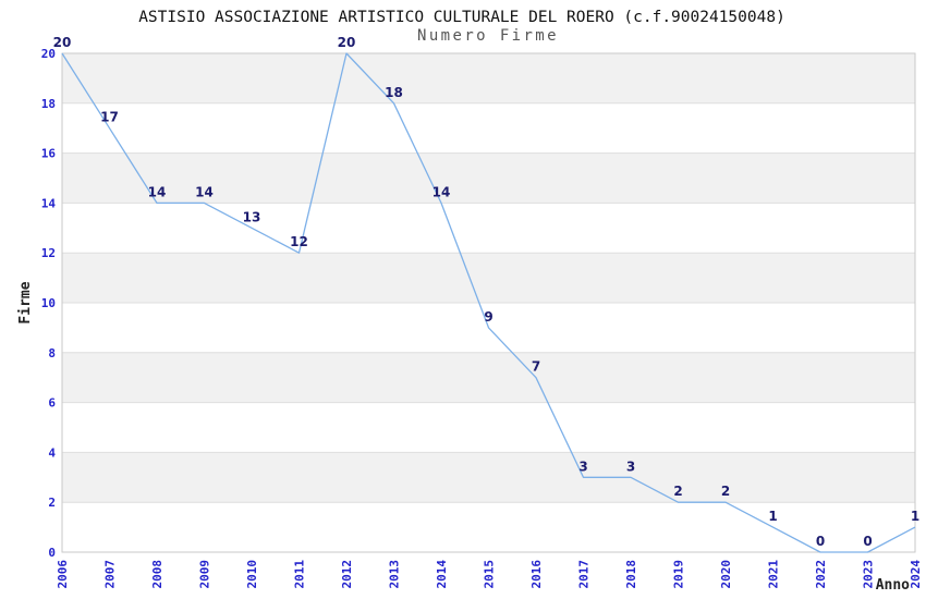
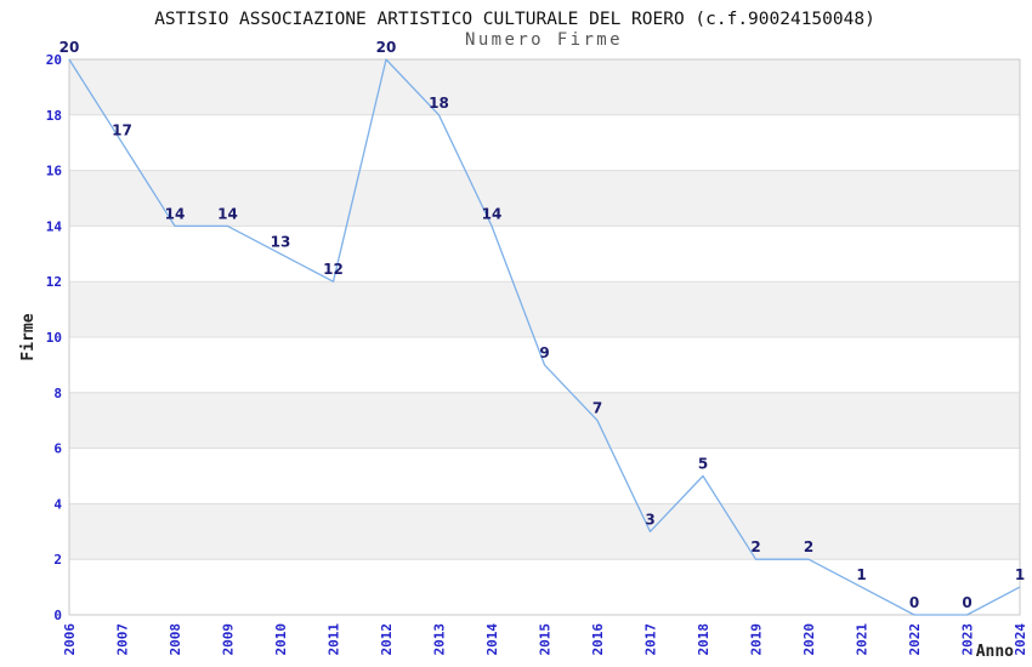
2018: 3 -> 5
